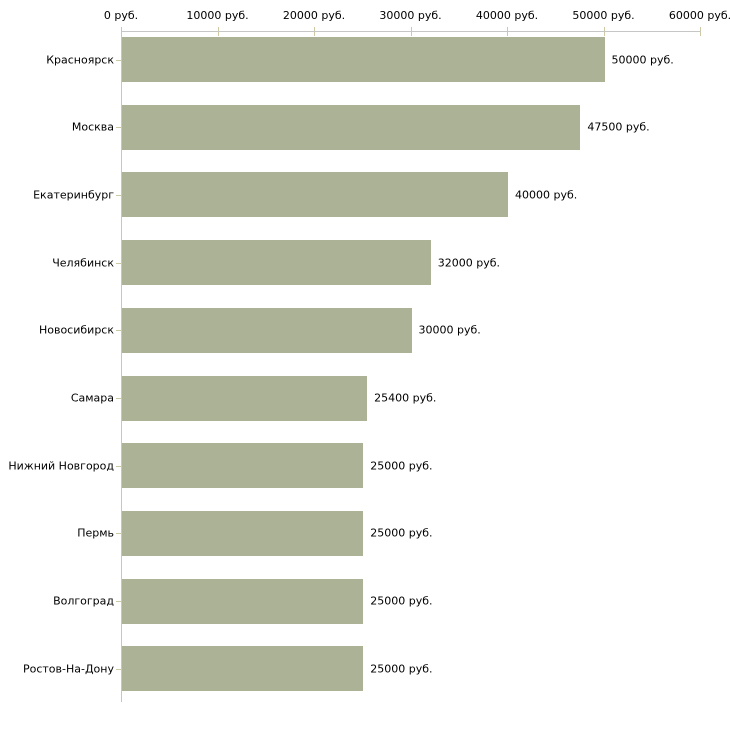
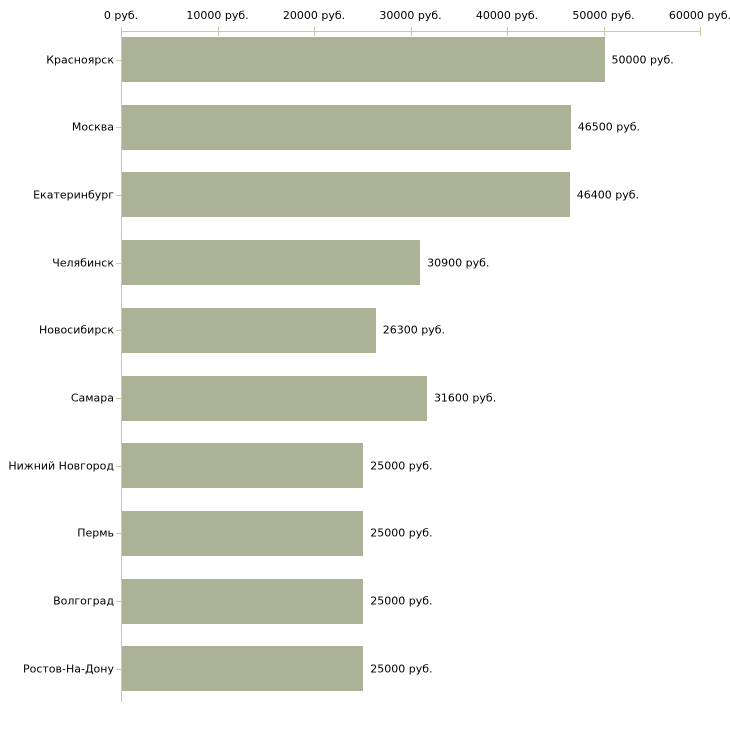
Москва: 47500 -> 46500
Екатеринбург: 40000 -> 46400
Челябинск: 32000 -> 30900
Новосибирск: 30000 -> 26300
Самара: 25400 -> 31600
